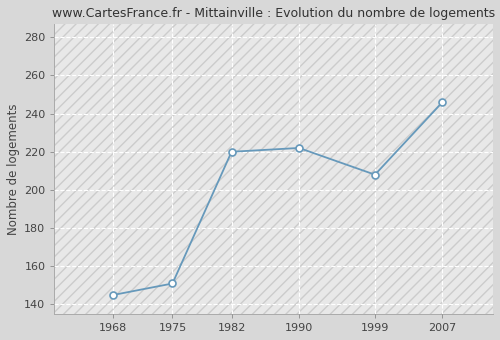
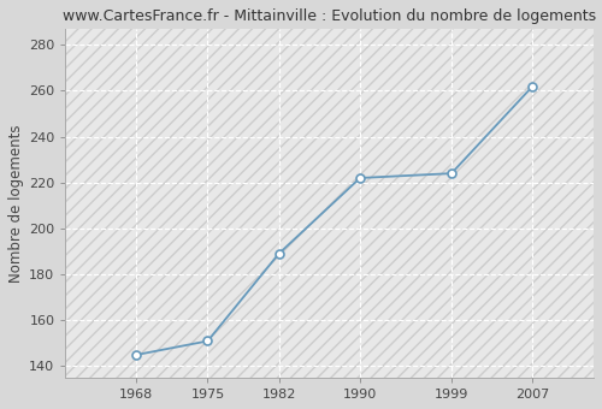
1982: 220 -> 189
1999: 208 -> 224
2007: 246 -> 262
